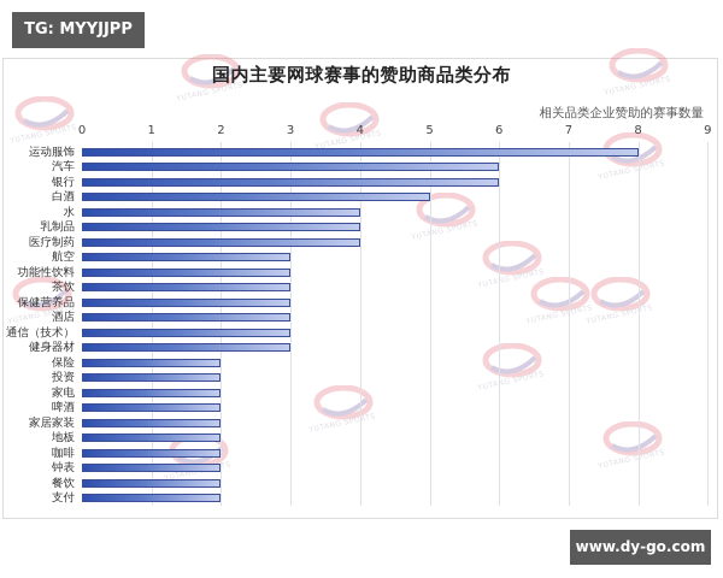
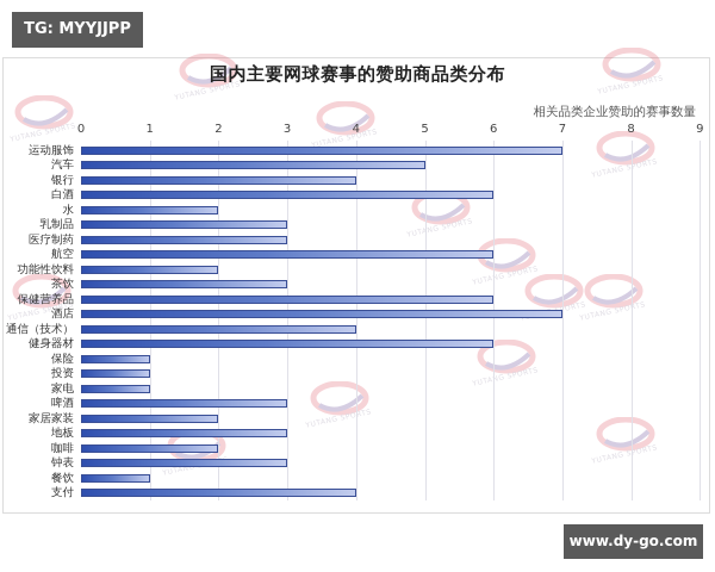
运动服饰: 8 -> 7
汽车: 6 -> 5
银行: 6 -> 4
白酒: 5 -> 6
水: 4 -> 2
乳制品: 4 -> 3
医疗制药: 4 -> 3
航空: 3 -> 6
功能性饮料: 3 -> 2
保健营养品: 3 -> 6
酒店: 3 -> 7
通信（技术）: 3 -> 4
健身器材: 3 -> 6
保险: 2 -> 1
投资: 2 -> 1
家电: 2 -> 1
啤酒: 2 -> 3
地板: 2 -> 3
钟表: 2 -> 3
餐饮: 2 -> 1
支付: 2 -> 4
